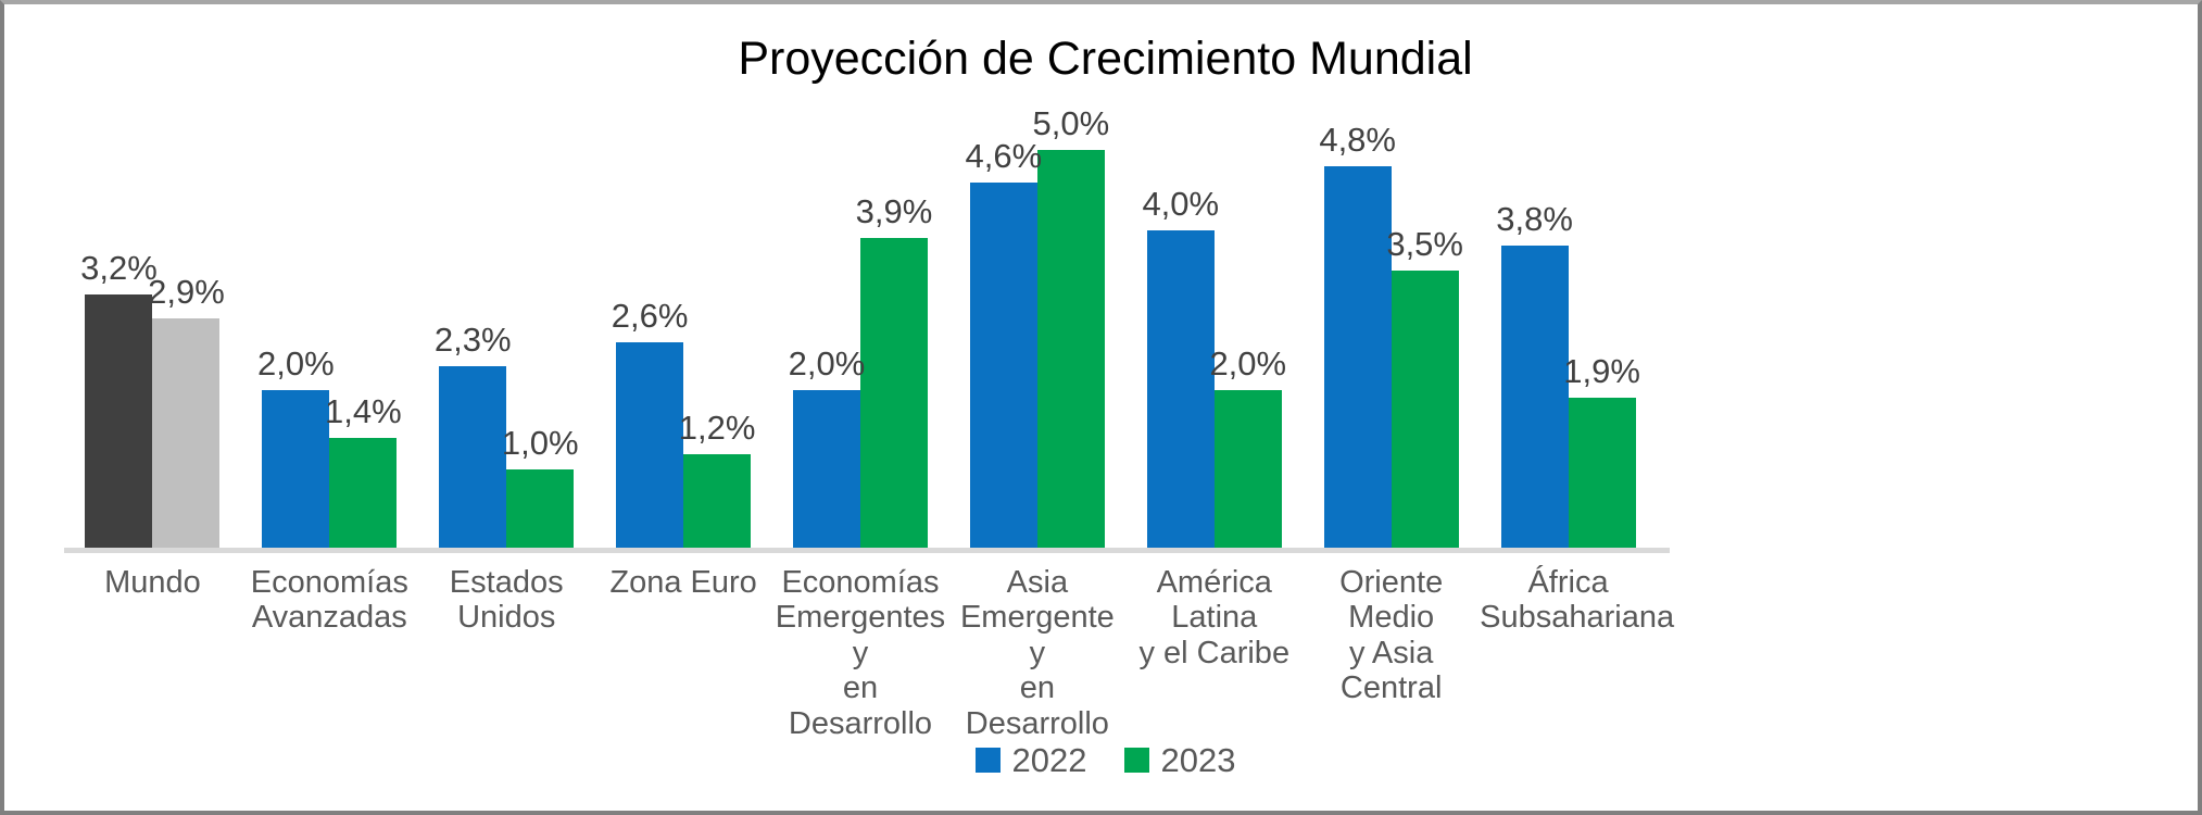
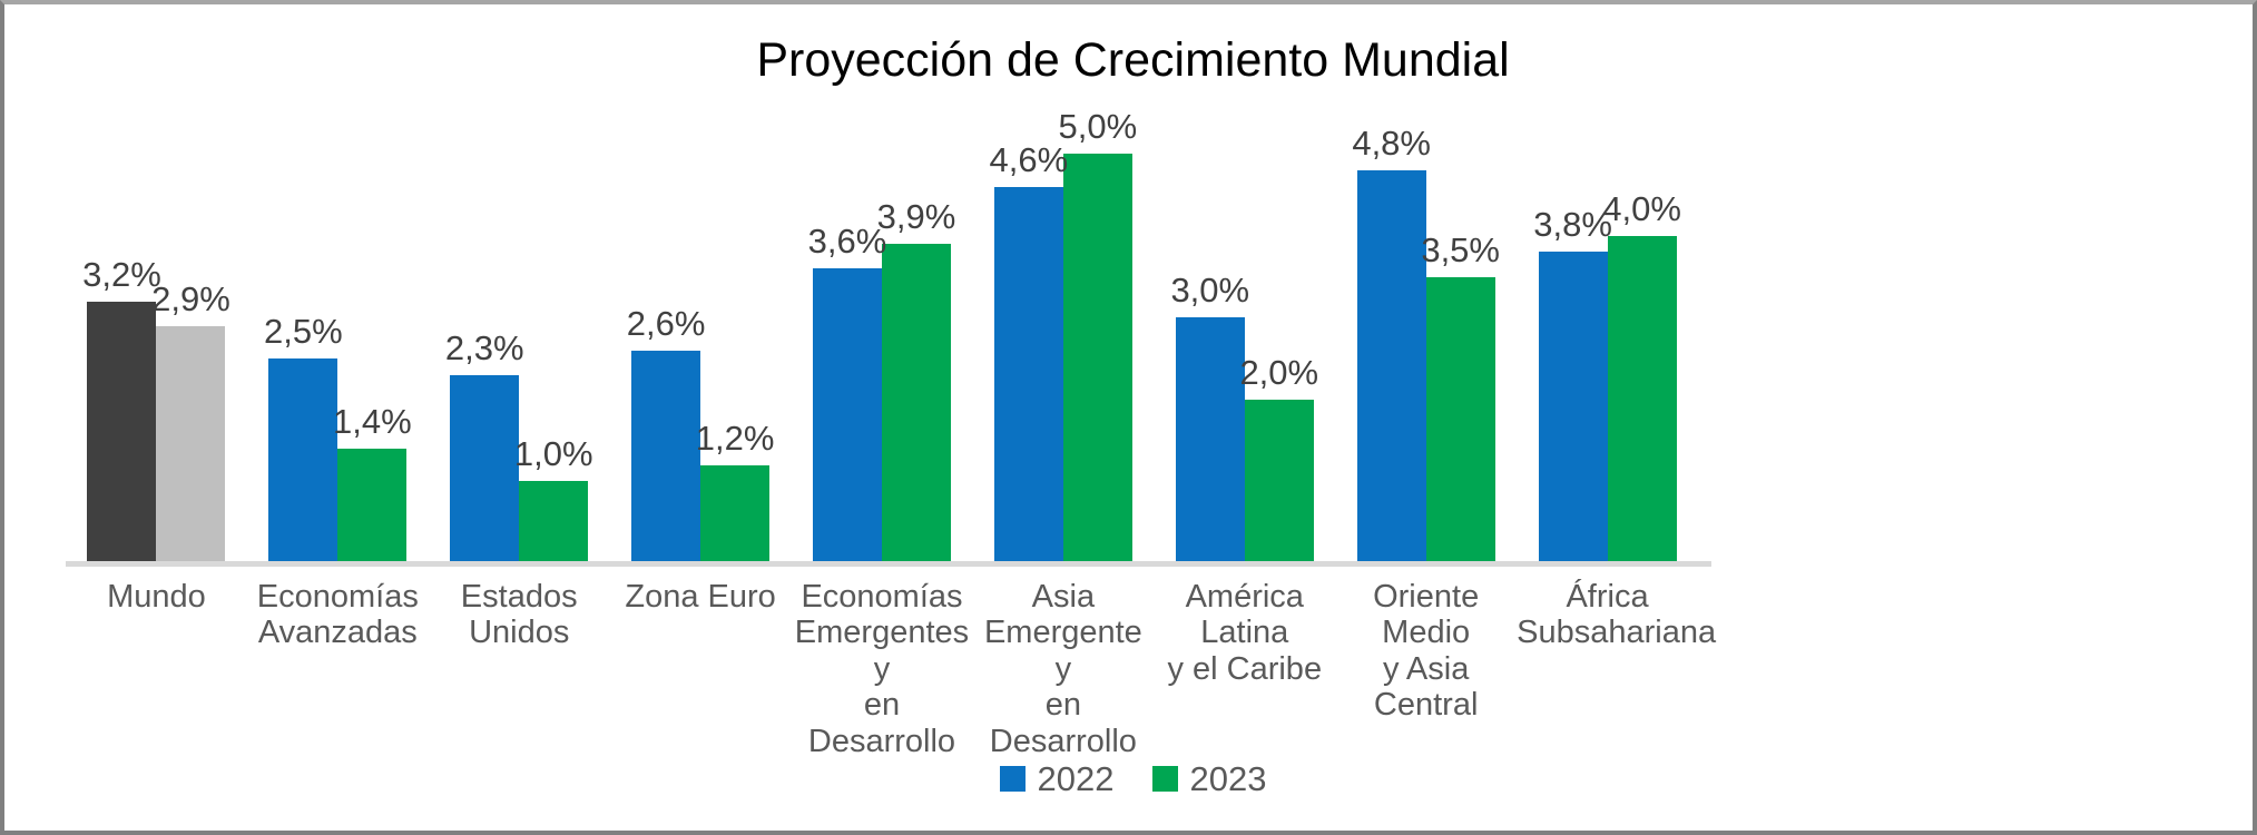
2022/Economías Avanzadas: 2,0% -> 2,5%
2022/Economías Emergentes y en Desarrollo: 2,0% -> 3,6%
2022/América Latina y el Caribe: 4,0% -> 3,0%
2023/África Subsahariana: 1,9% -> 4,0%
